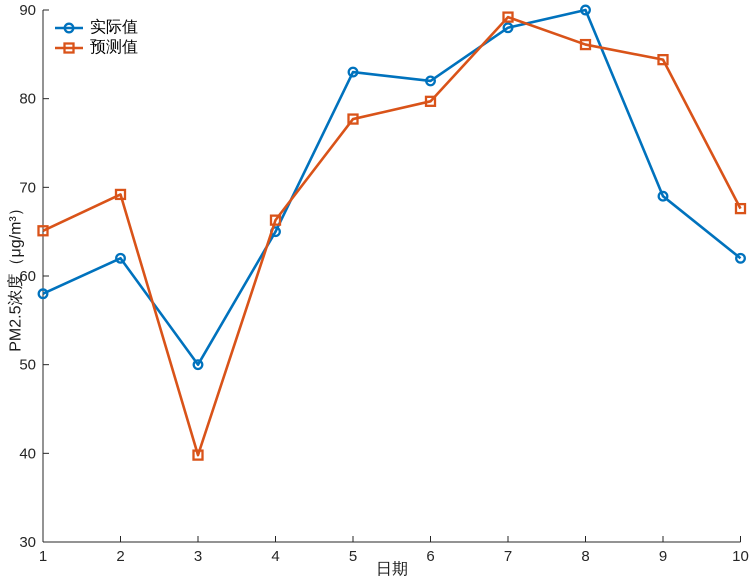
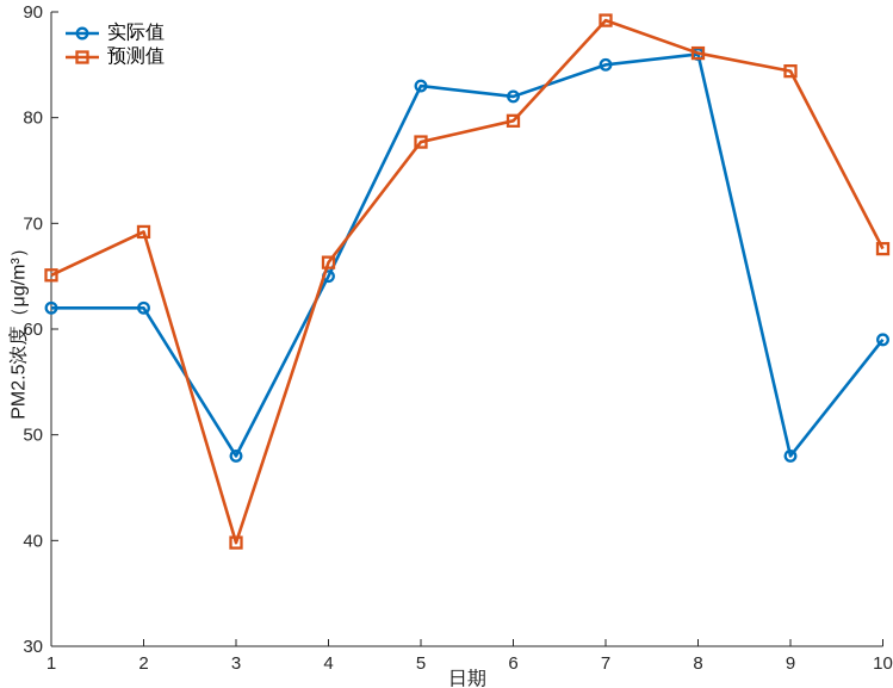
实际值/1: 58 -> 62
实际值/3: 50 -> 48
实际值/7: 88 -> 85
实际值/8: 90 -> 86
实际值/9: 69 -> 48
实际值/10: 62 -> 59
